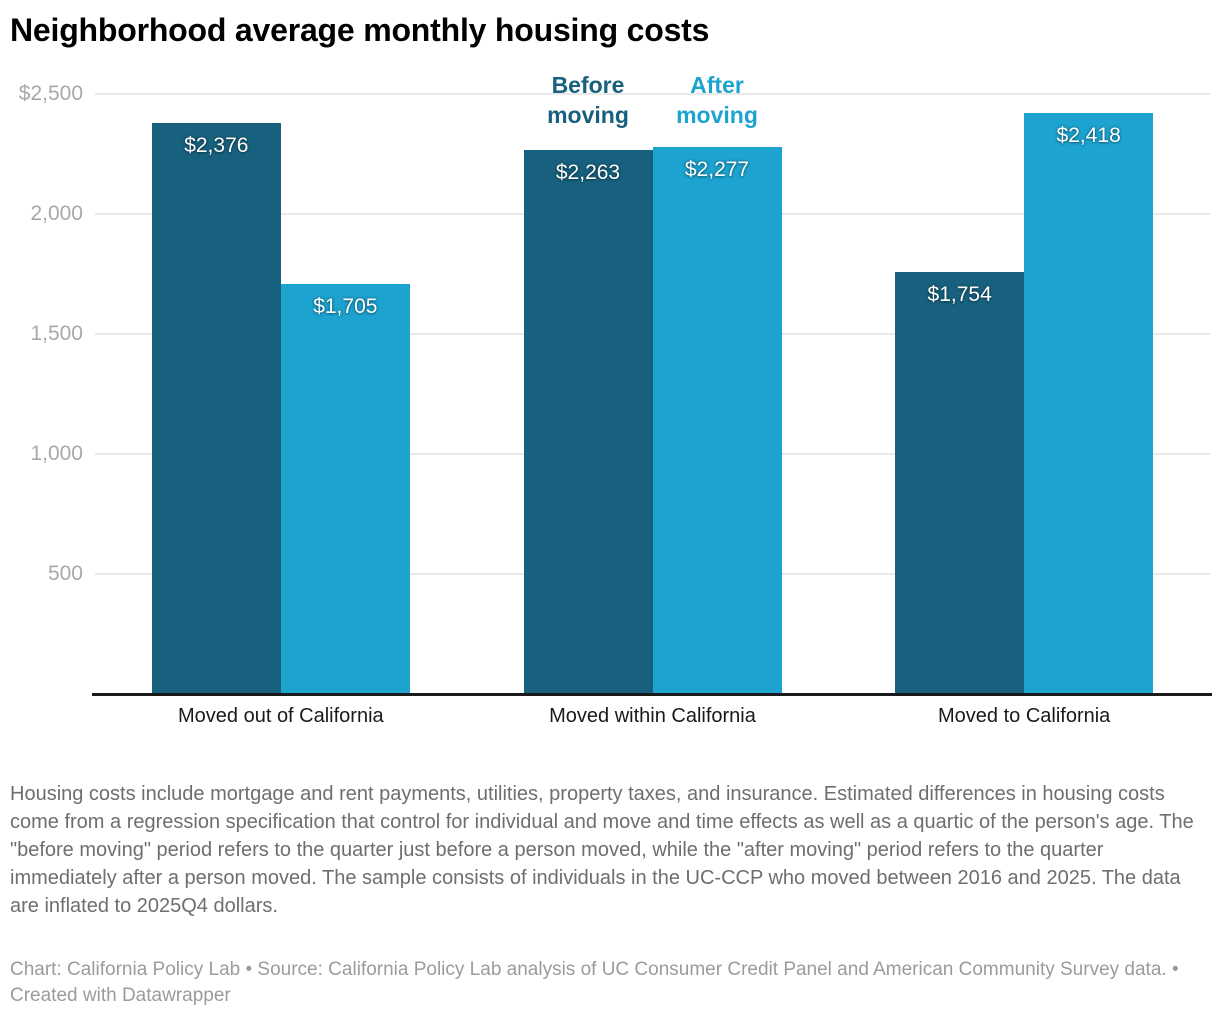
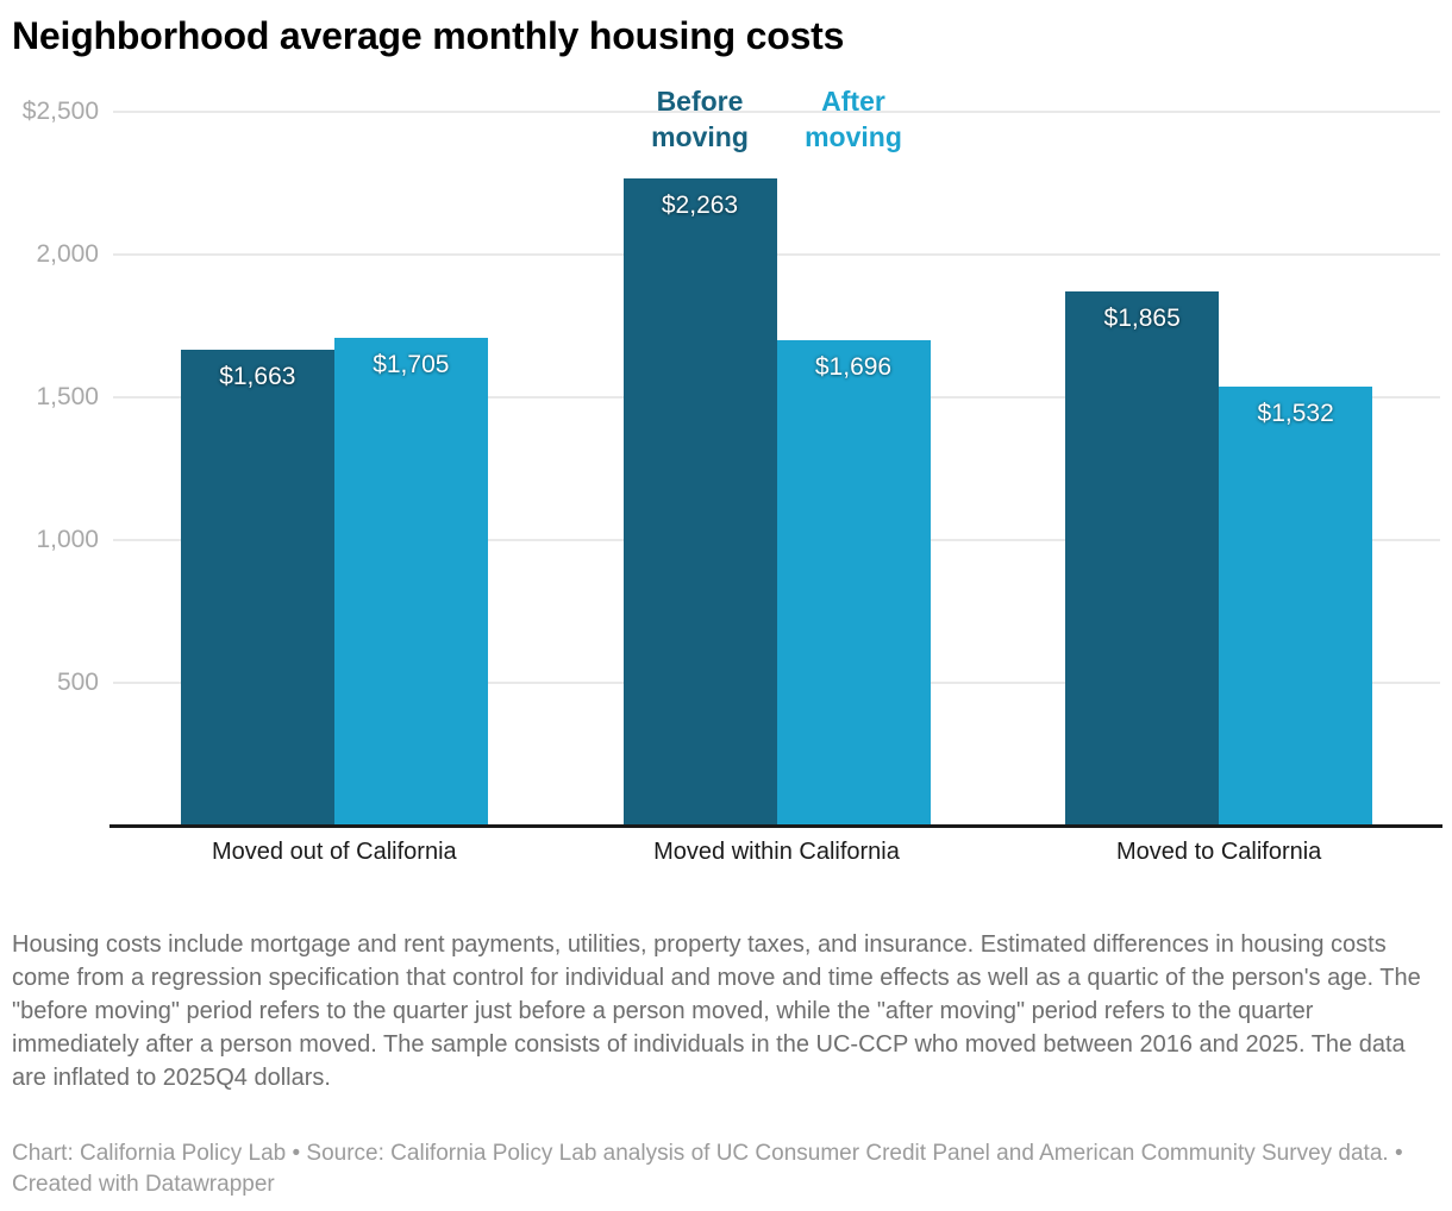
Before moving/Moved out of California: $2,376 -> $1,663
After moving/Moved within California: $2,277 -> $1,696
Before moving/Moved to California: $1,754 -> $1,865
After moving/Moved to California: $2,418 -> $1,532
